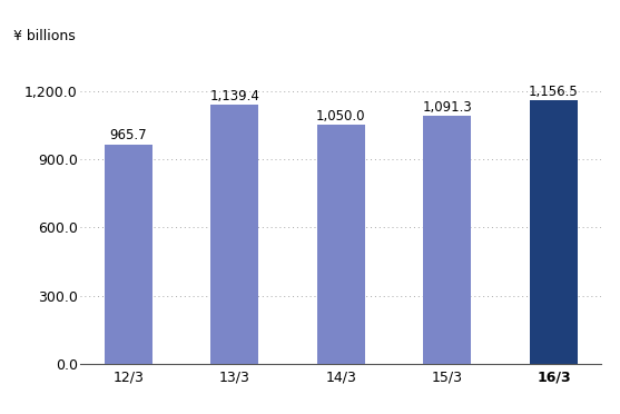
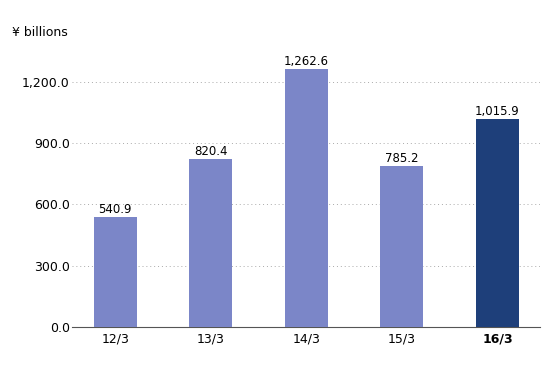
12/3: 965.7 -> 540.9
13/3: 1,139.4 -> 820.4
14/3: 1,050.0 -> 1,262.6
15/3: 1,091.3 -> 785.2
16/3: 1,156.5 -> 1,015.9
